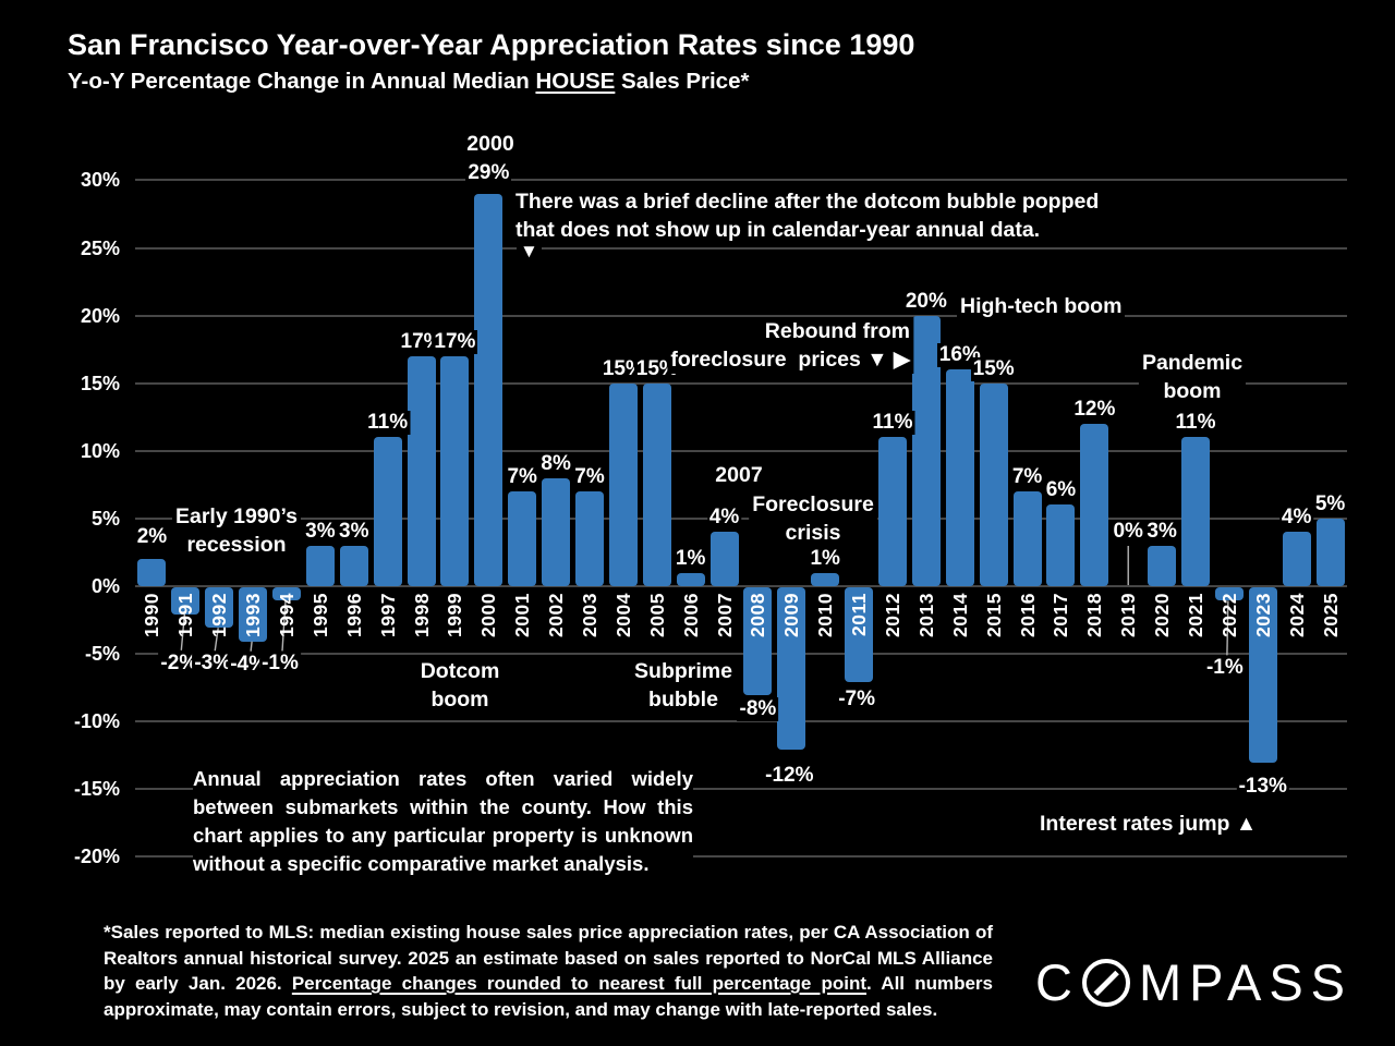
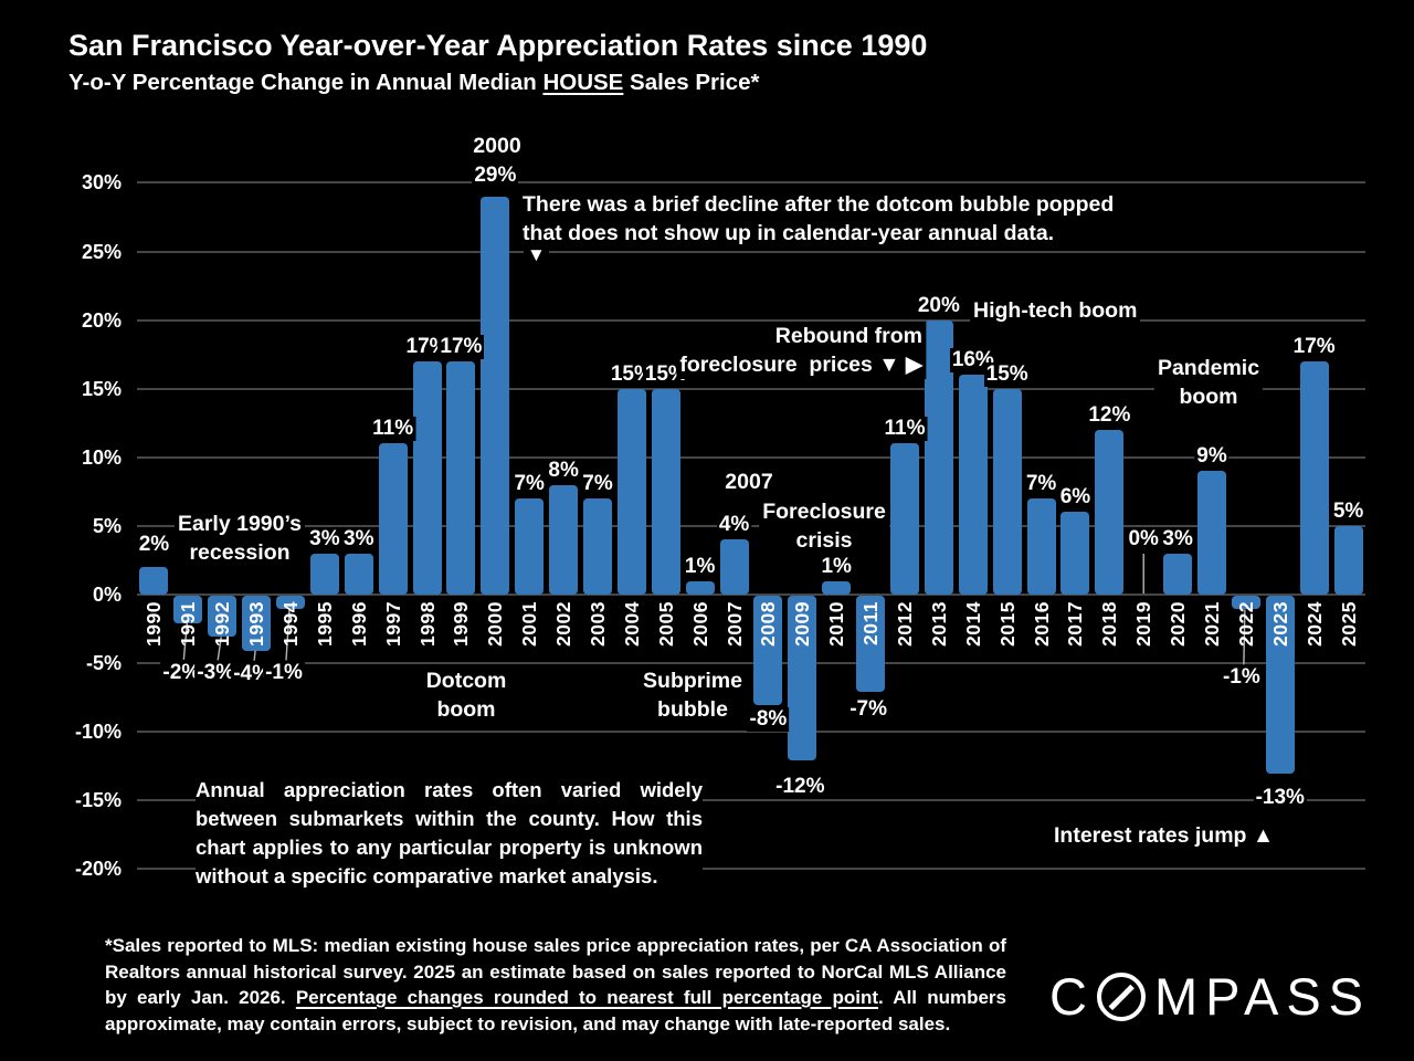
2021: 11% -> 9%
2024: 4% -> 17%
